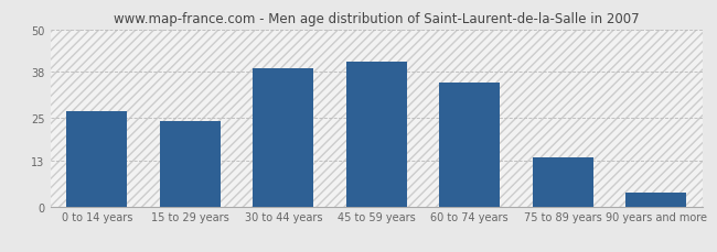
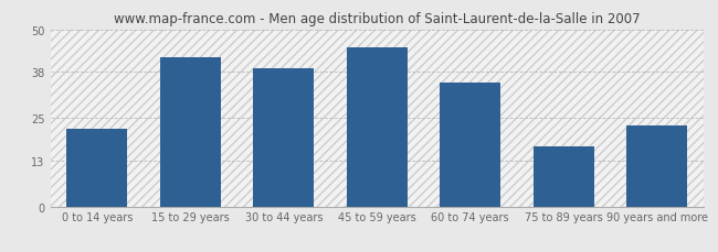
0 to 14 years: 27 -> 22
15 to 29 years: 24 -> 42
45 to 59 years: 41 -> 45
75 to 89 years: 14 -> 17
90 years and more: 4 -> 23
